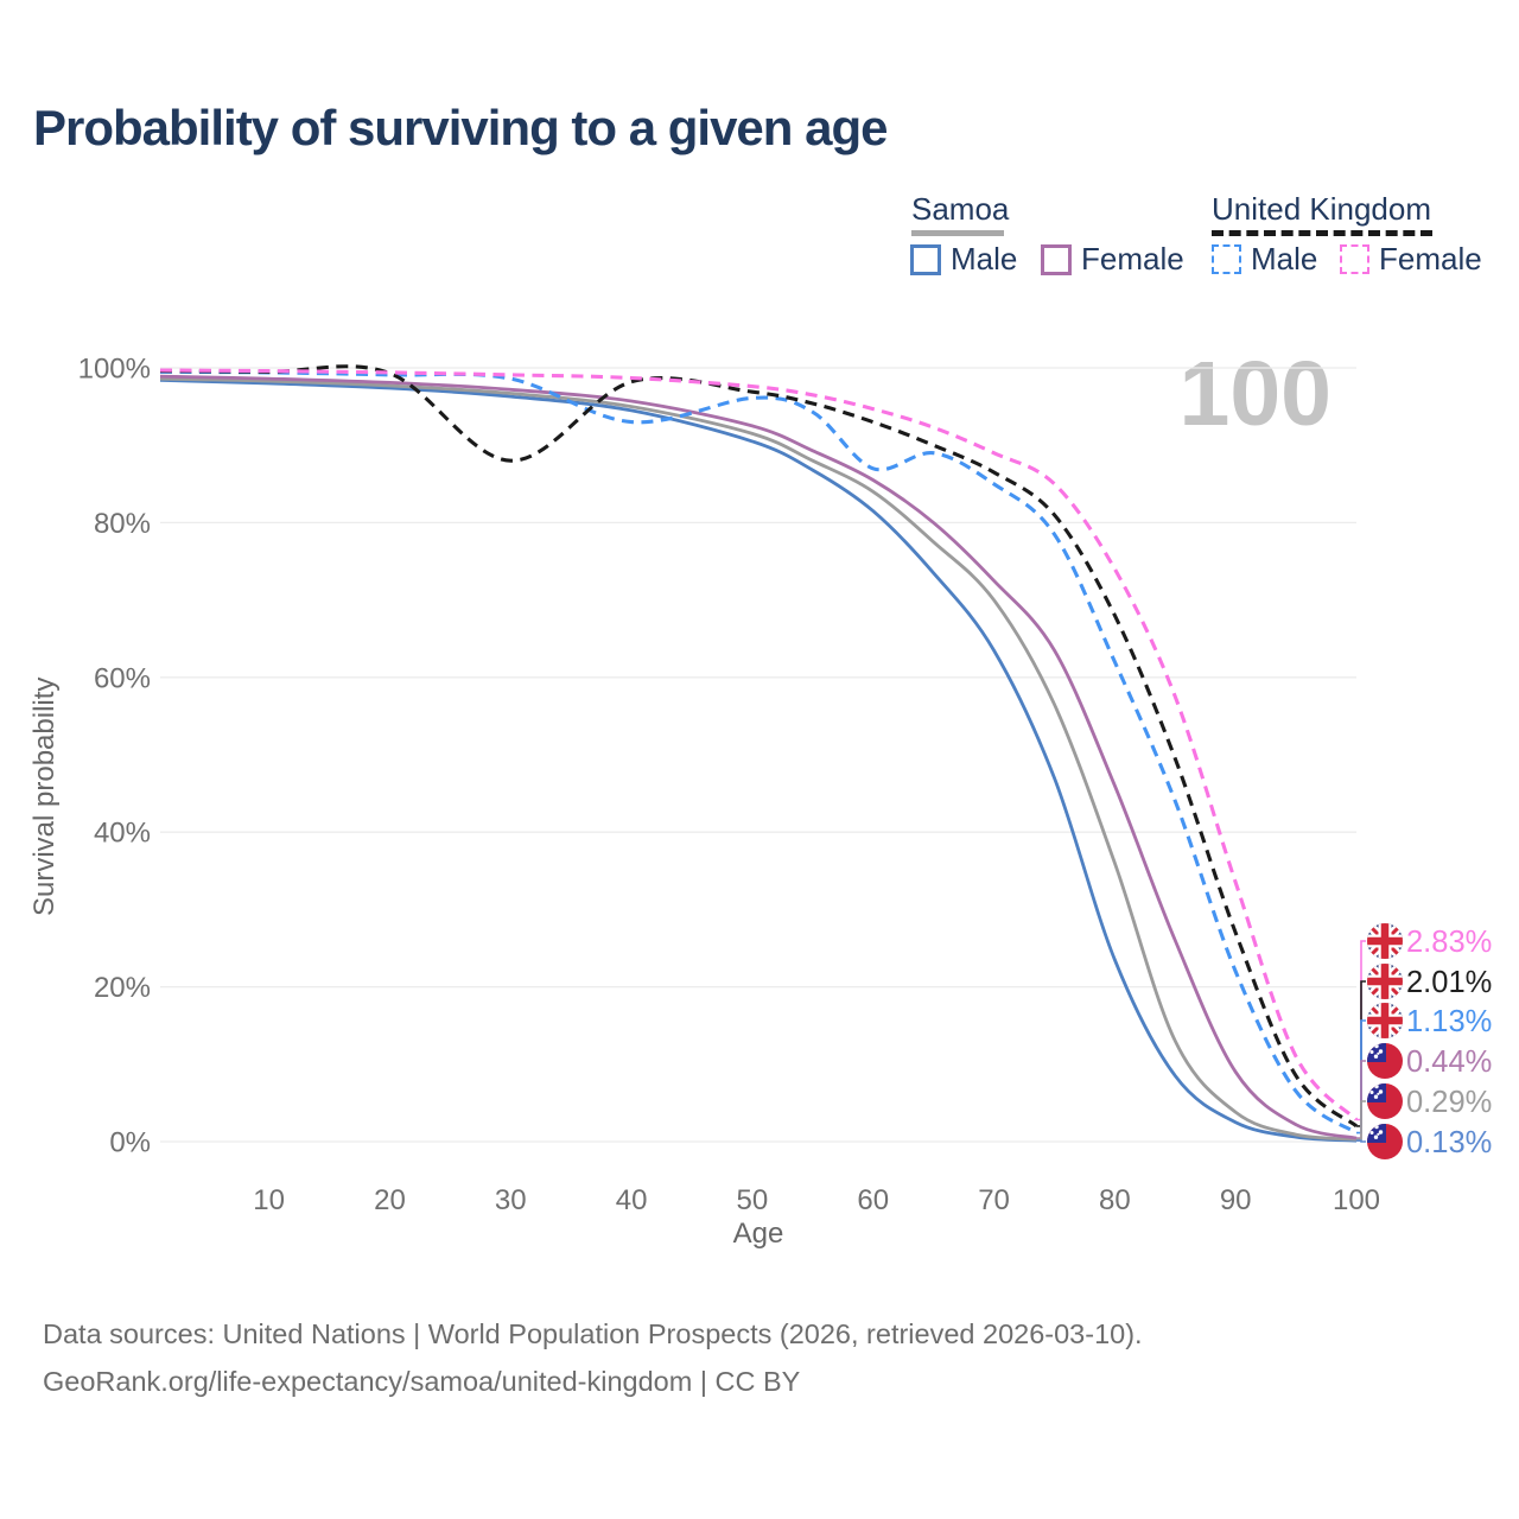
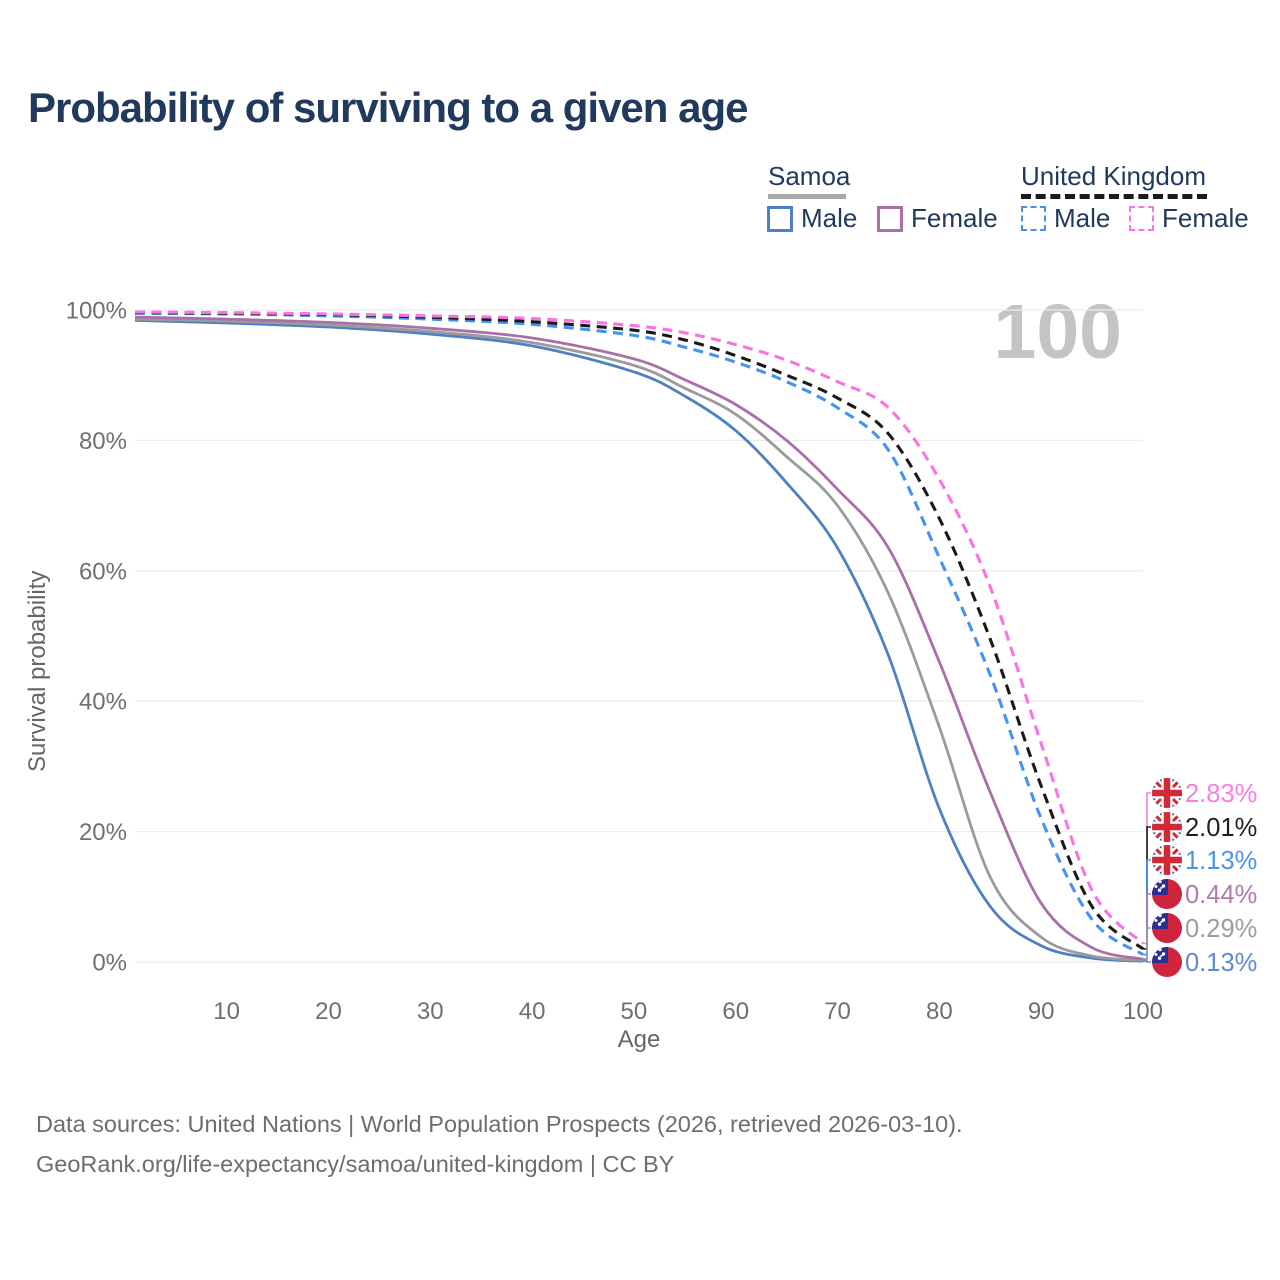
United Kingdom/30: 88% -> 99%
United Kingdom Male/40: 93% -> 98%
United Kingdom Male/60: 87% -> 92%
